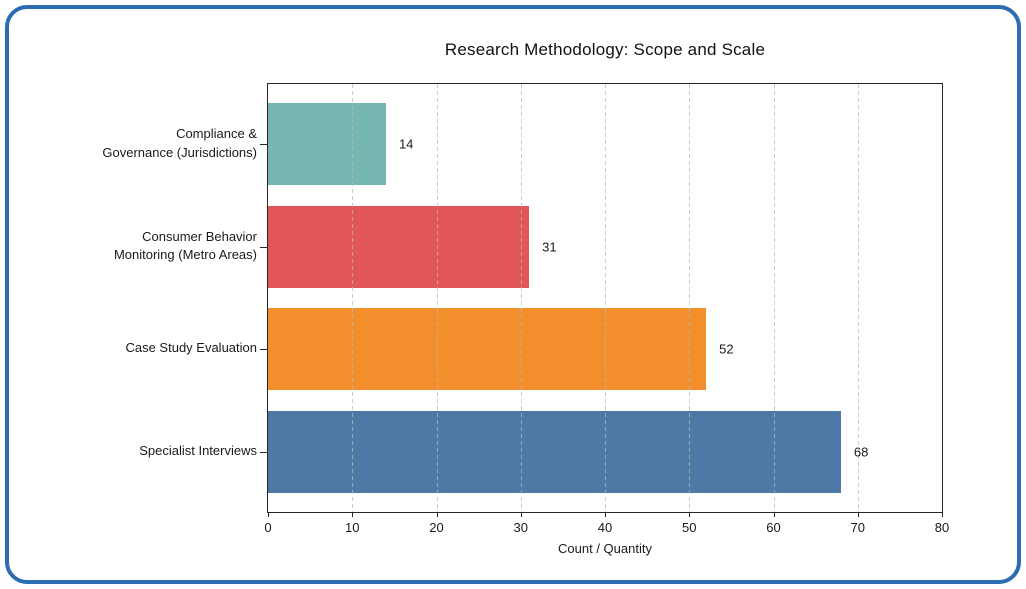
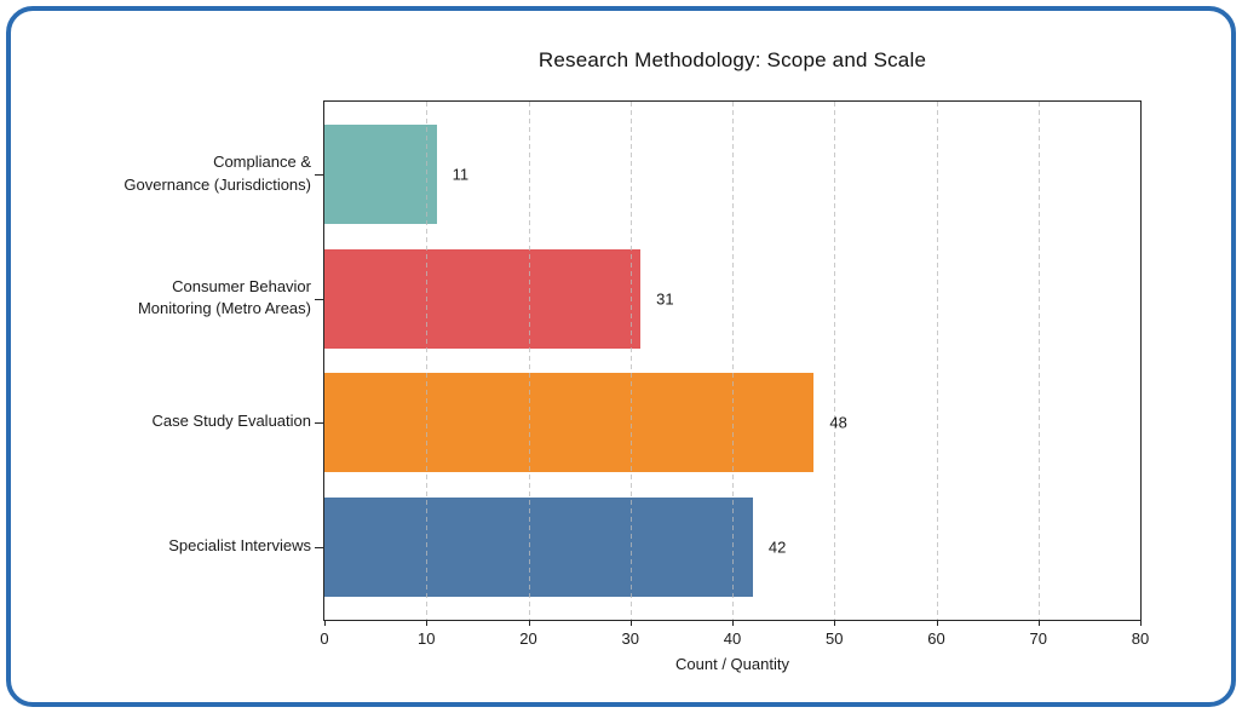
Compliance & Governance (Jurisdictions): 14 -> 11
Case Study Evaluation: 52 -> 48
Specialist Interviews: 68 -> 42
